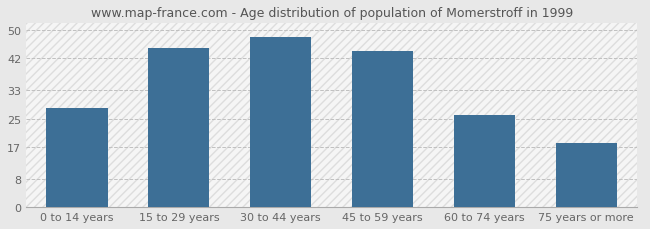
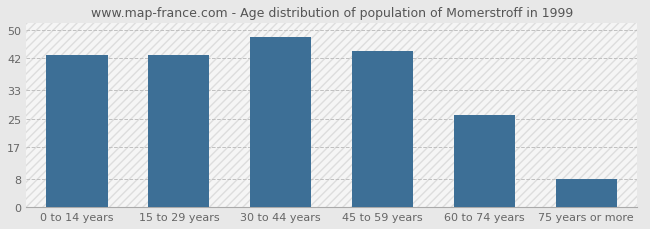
0 to 14 years: 28 -> 43
15 to 29 years: 45 -> 43
75 years or more: 18 -> 8
